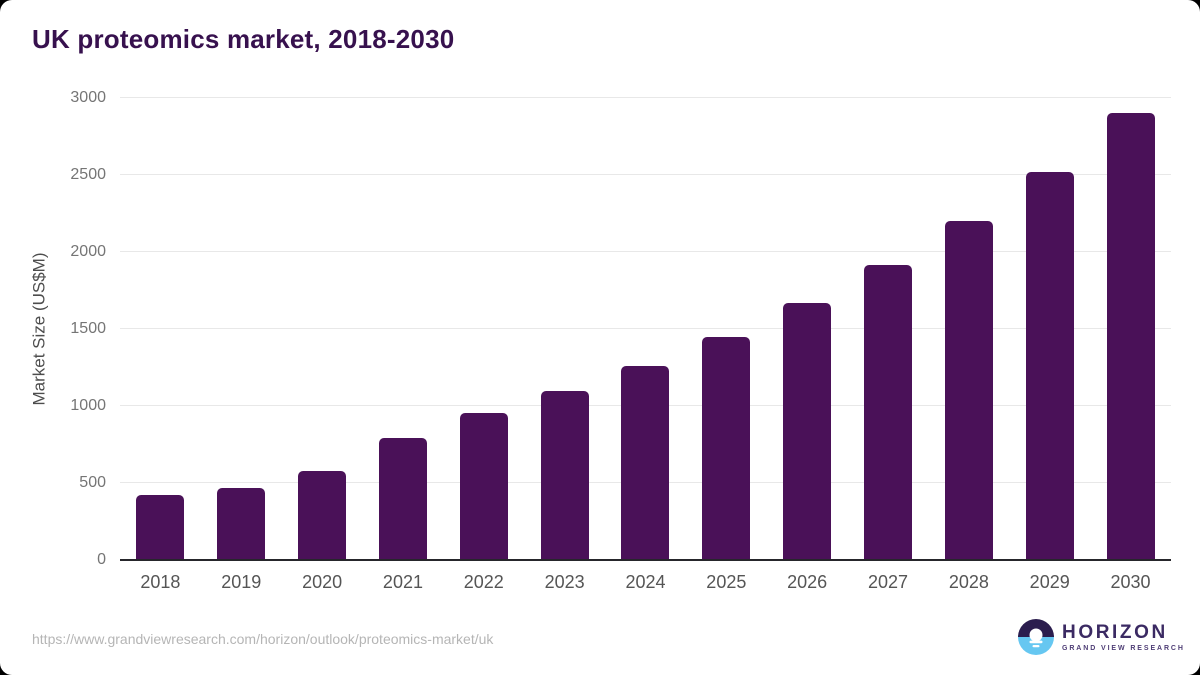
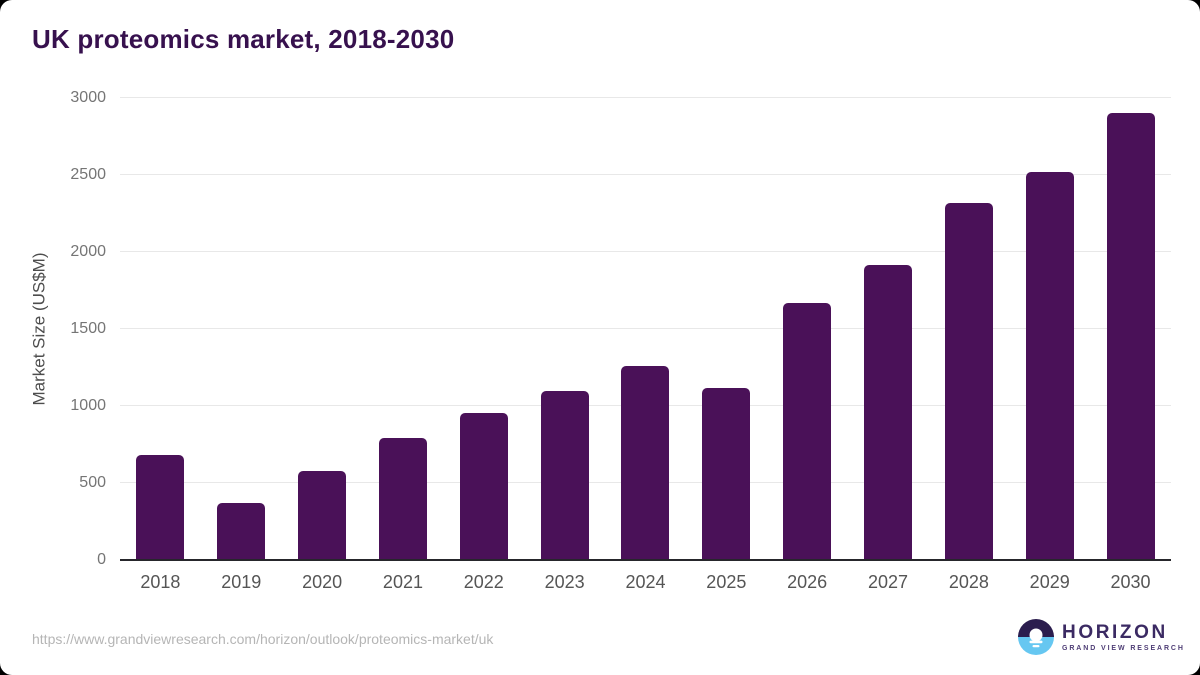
2018: 420 -> 680
2019: 460 -> 370
2025: 1450 -> 1120
2028: 2200 -> 2320
